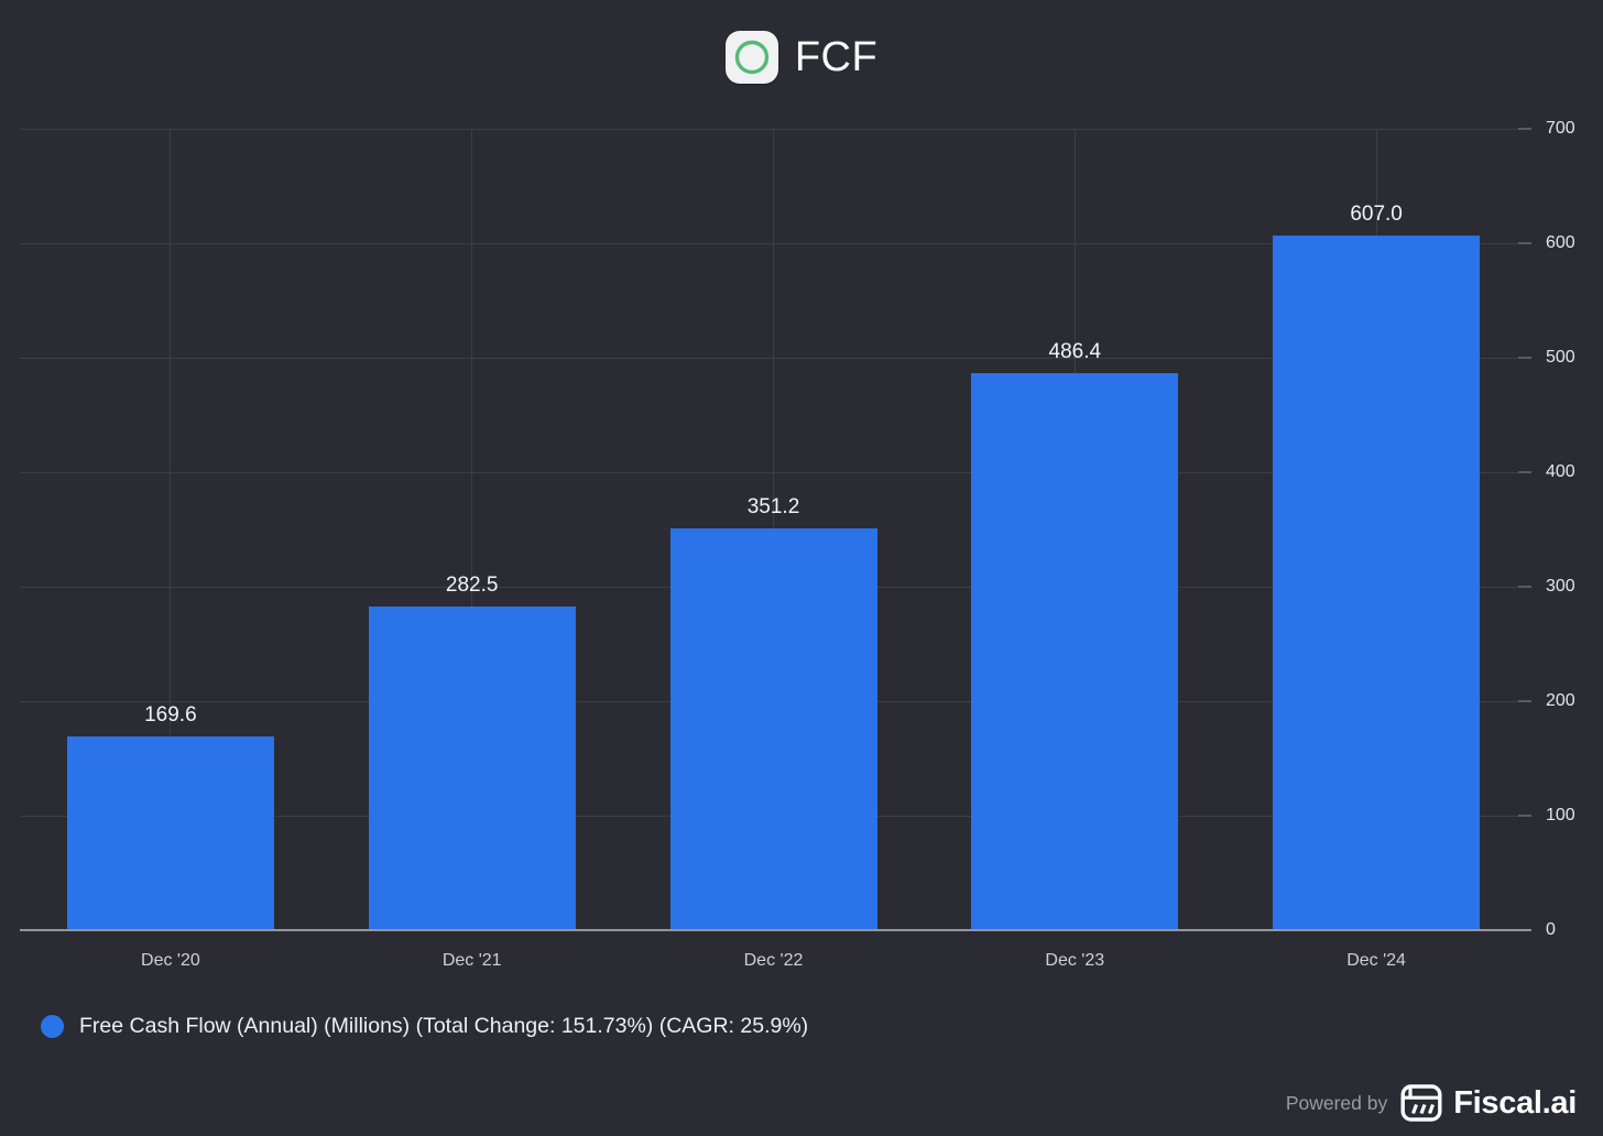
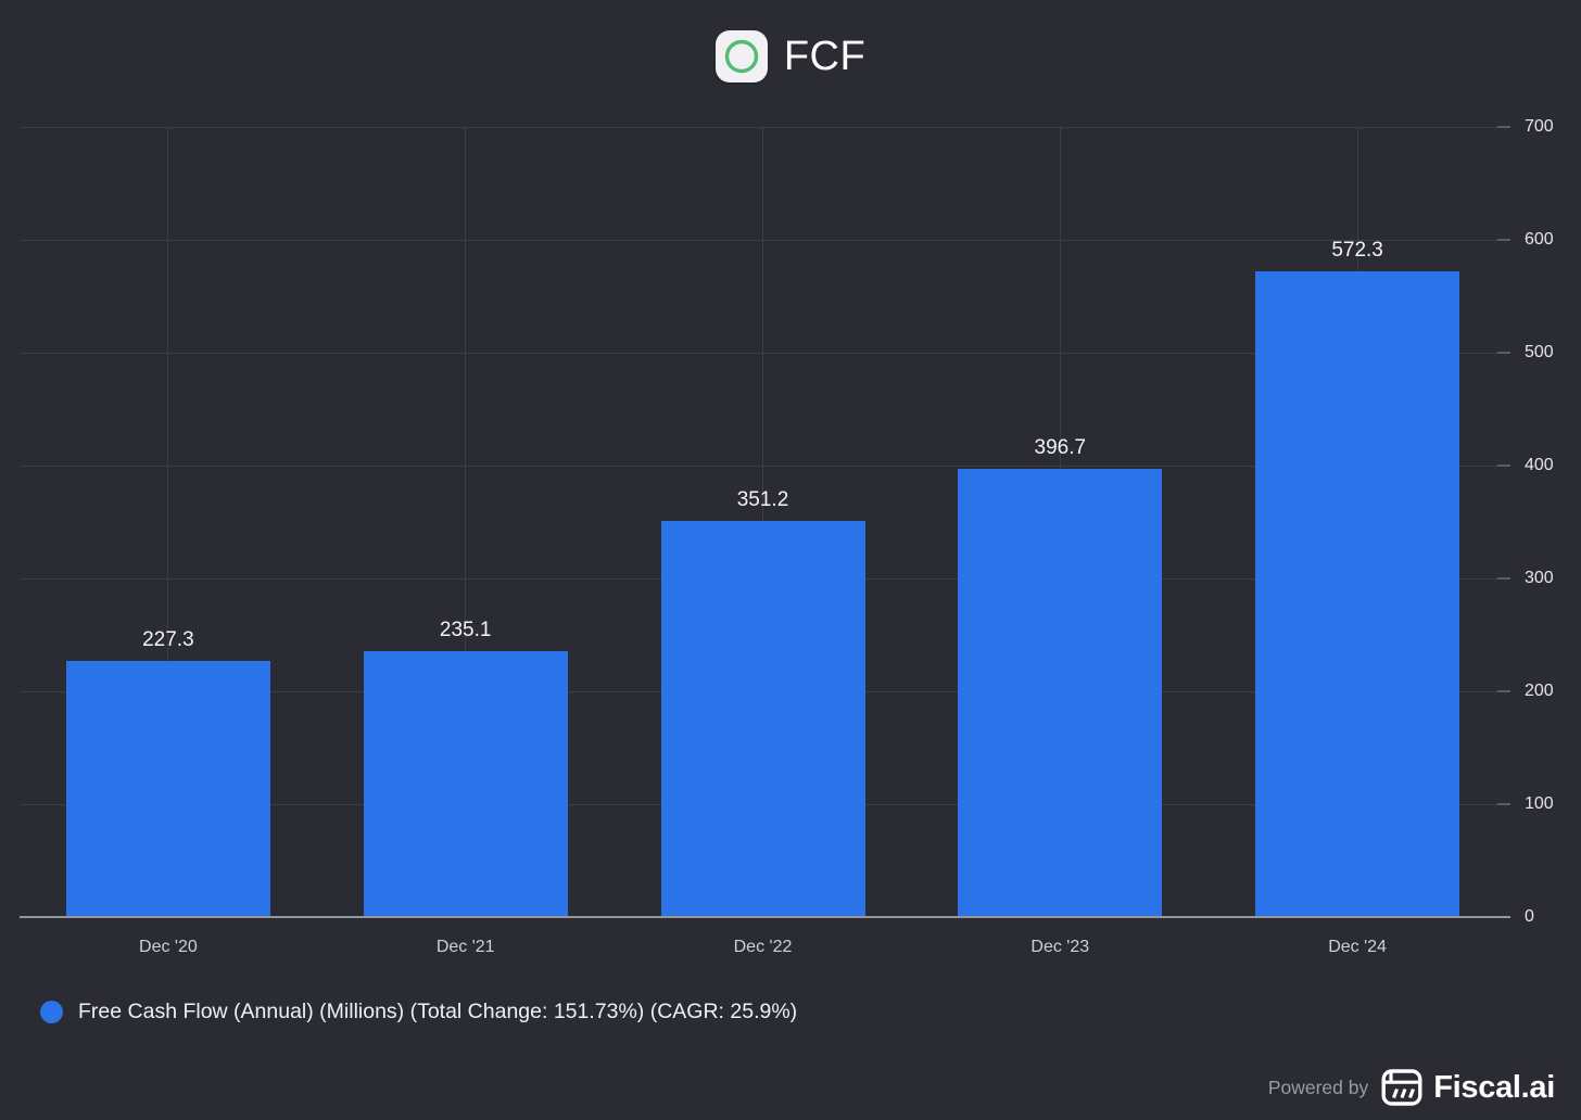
Dec '20: 169.6 -> 227.3
Dec '21: 282.5 -> 235.1
Dec '23: 486.4 -> 396.7
Dec '24: 607.0 -> 572.3
